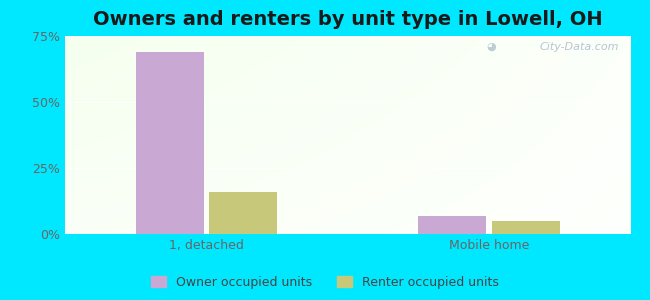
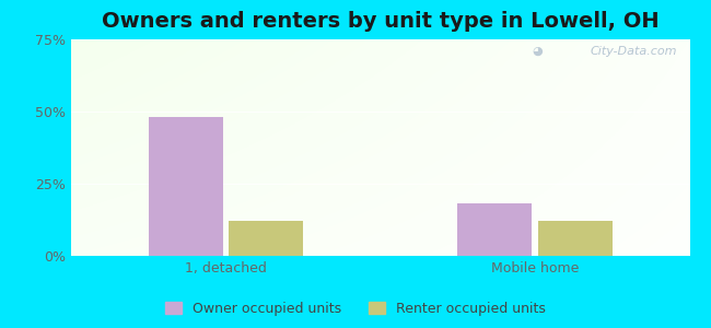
Owner occupied units/1, detached: 69% -> 48%
Renter occupied units/1, detached: 16% -> 12%
Owner occupied units/Mobile home: 7% -> 18%
Renter occupied units/Mobile home: 5% -> 12%
